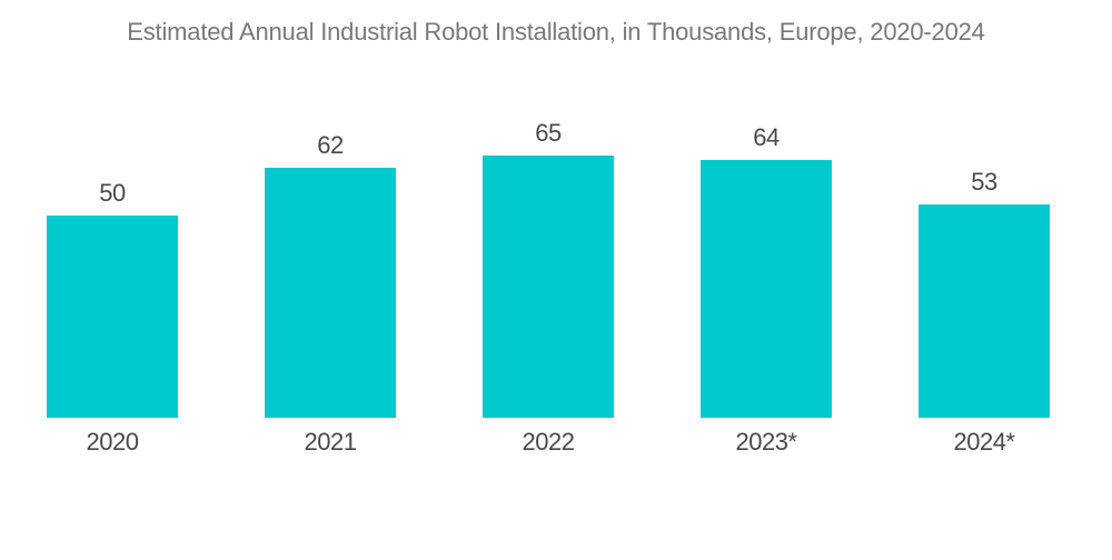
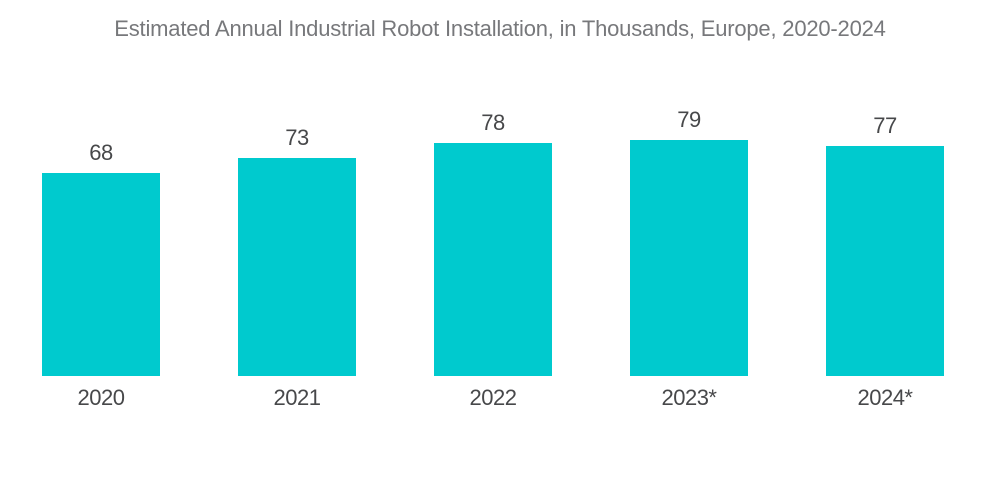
2020: 50 -> 68
2021: 62 -> 73
2022: 65 -> 78
2023*: 64 -> 79
2024*: 53 -> 77
